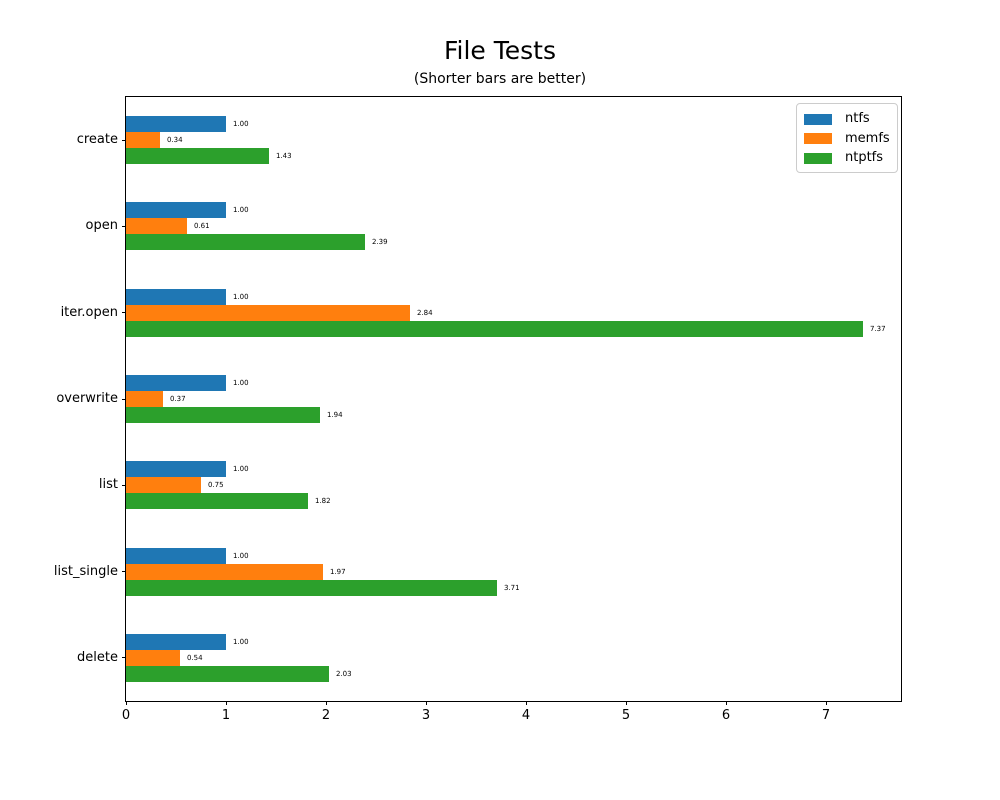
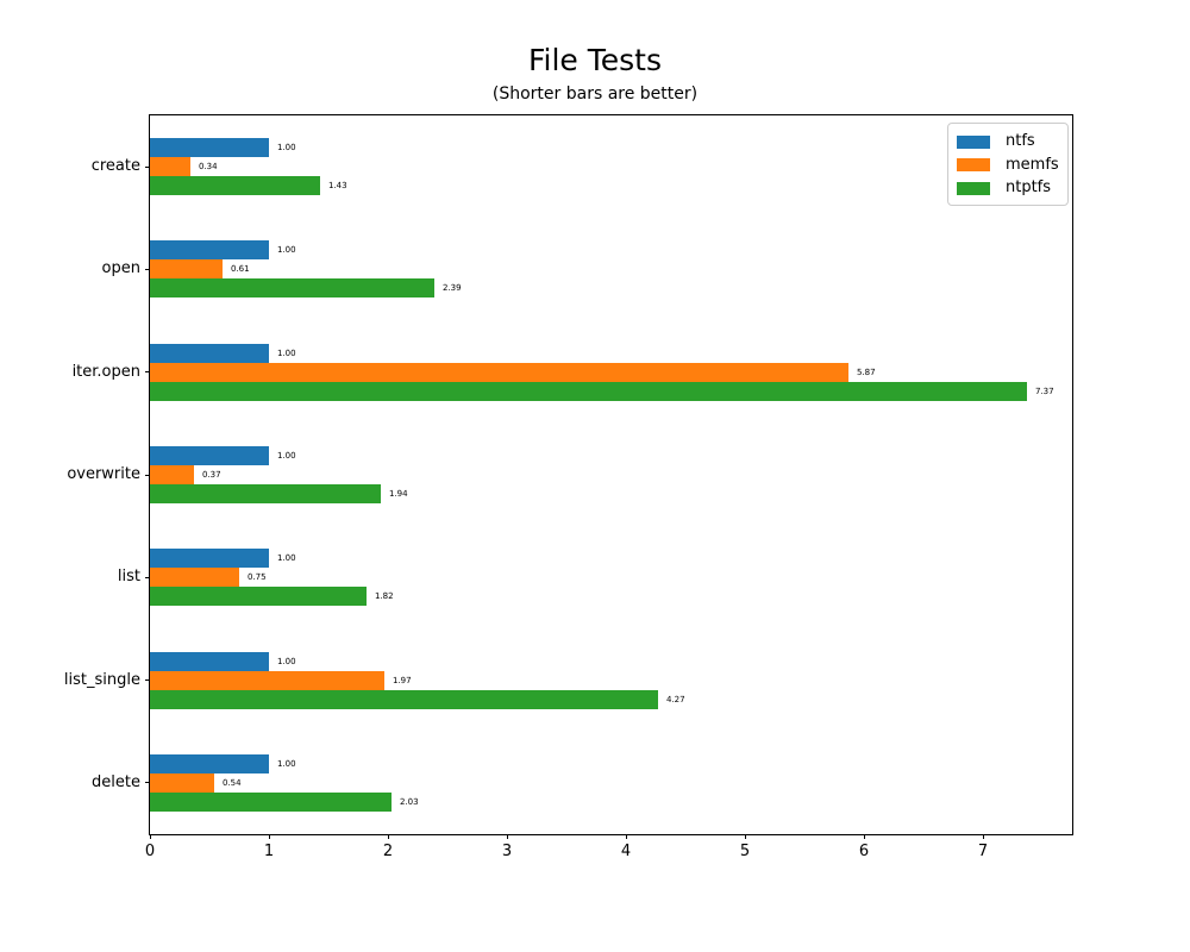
memfs/iter.open: 2.84 -> 5.87
ntptfs/list_single: 3.71 -> 4.27
